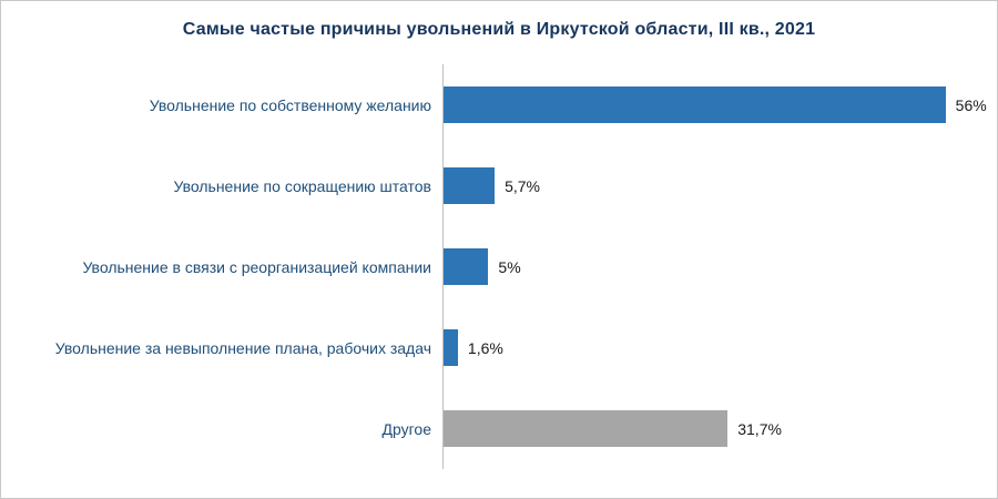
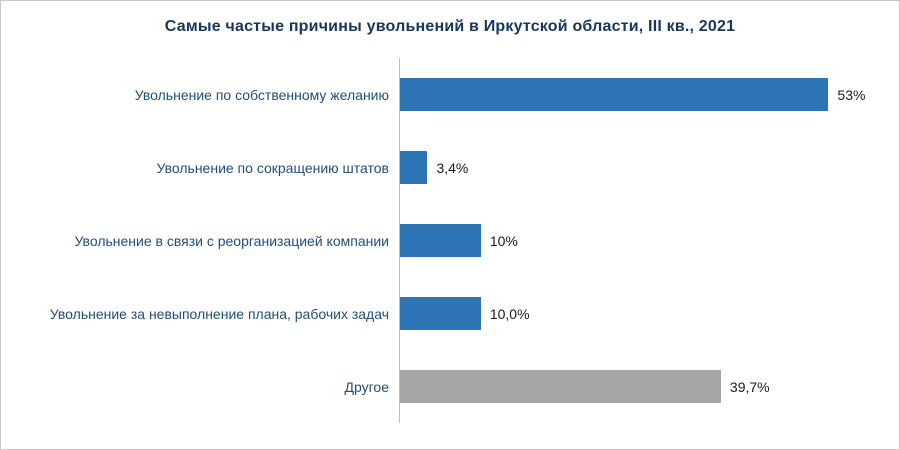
Увольнение по собственному желанию: 56% -> 53%
Увольнение по сокращению штатов: 5,7% -> 3,4%
Увольнение в связи с реорганизацией компании: 5% -> 10%
Увольнение за невыполнение плана, рабочих задач: 1,6% -> 10,0%
Другое: 31,7% -> 39,7%
